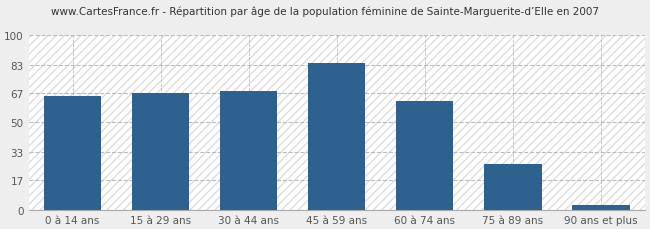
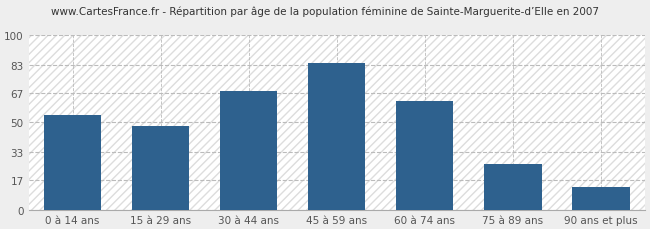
0 à 14 ans: 65 -> 54
15 à 29 ans: 67 -> 48
90 ans et plus: 3 -> 13
